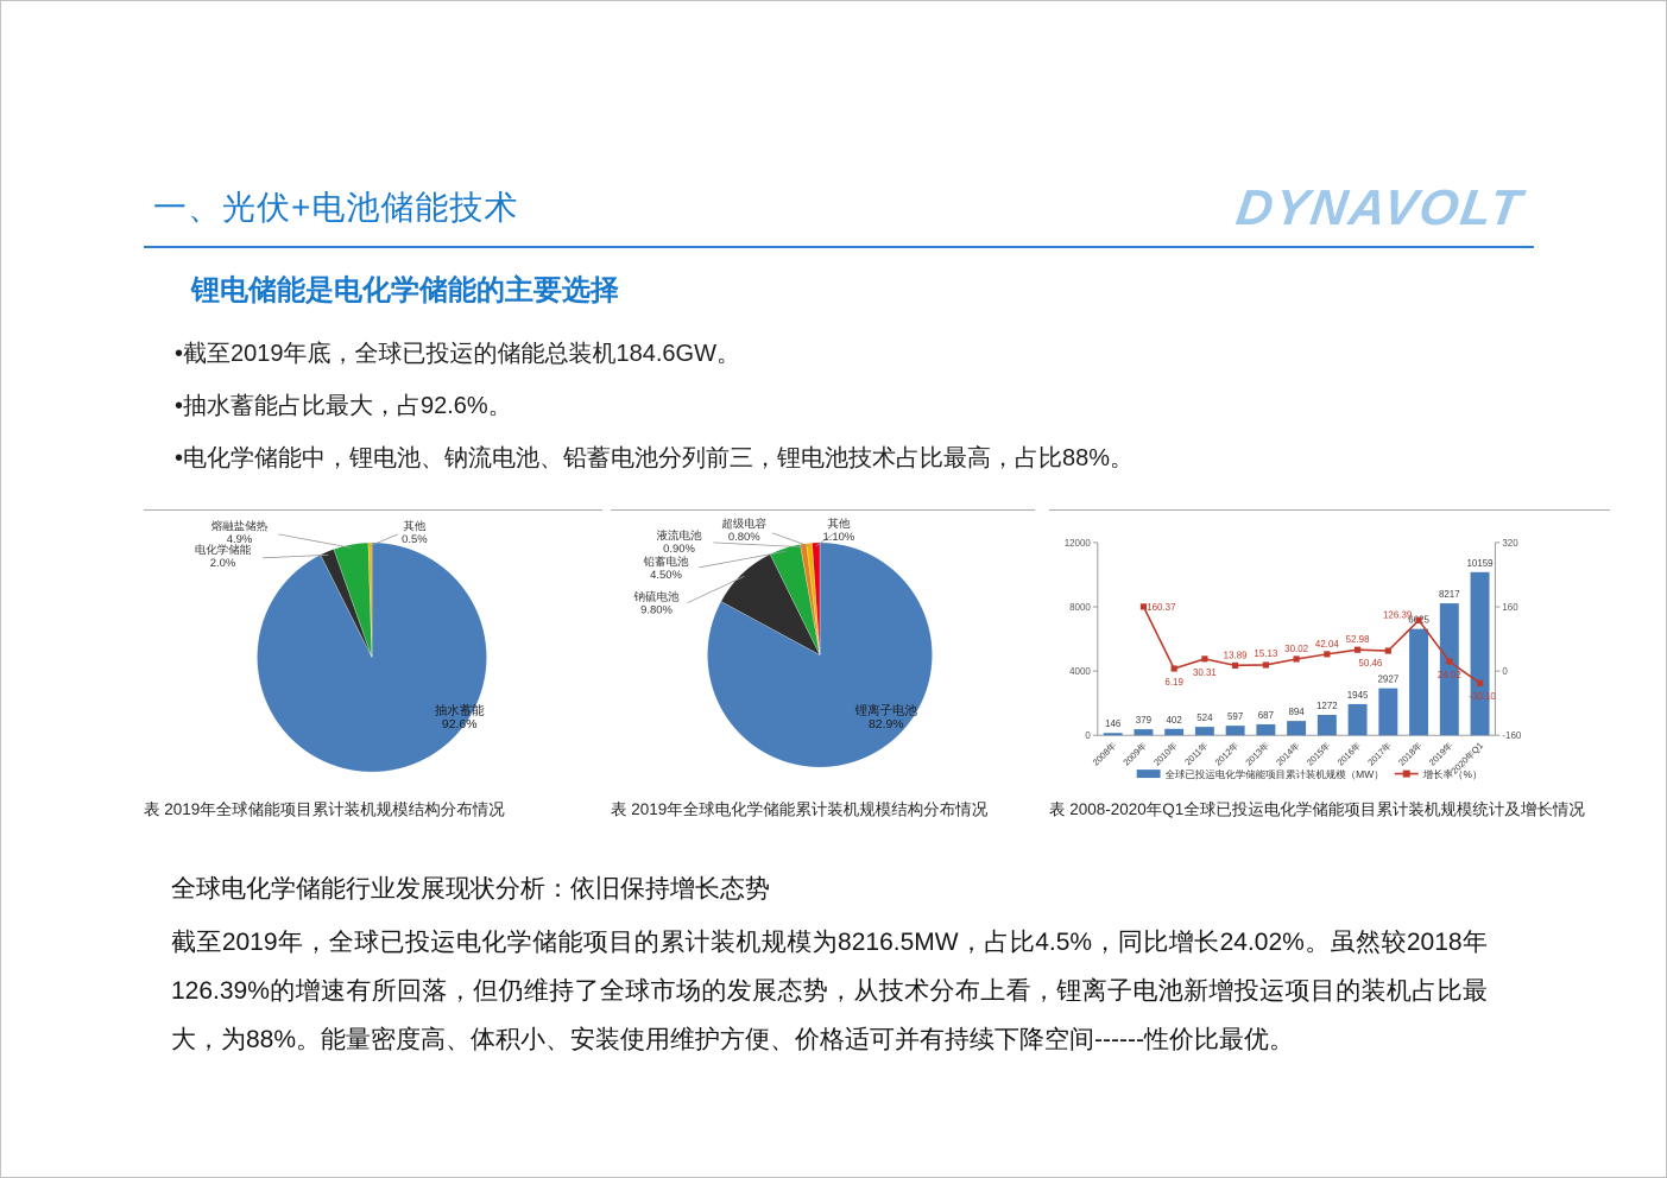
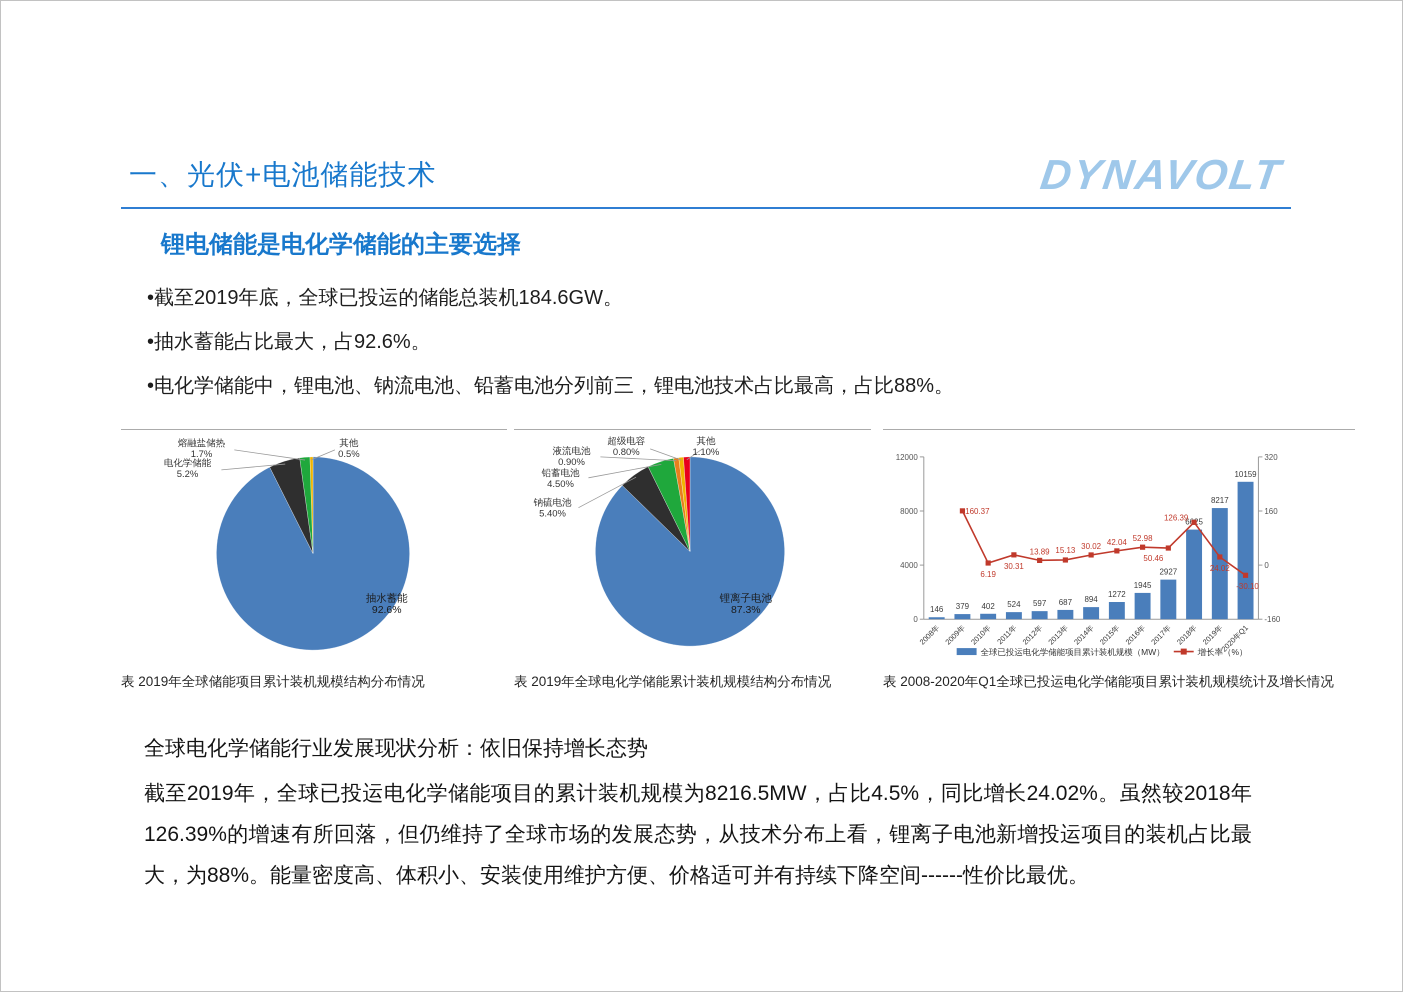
表 2019年全球储能项目累计装机规模结构分布情况/电化学储能: 2.0% -> 5.2%
表 2019年全球储能项目累计装机规模结构分布情况/熔融盐储热: 4.9% -> 1.7%
表 2019年全球电化学储能累计装机规模结构分布情况/锂离子电池: 82.9% -> 87.3%
表 2019年全球电化学储能累计装机规模结构分布情况/钠硫电池: 9.80% -> 5.40%
